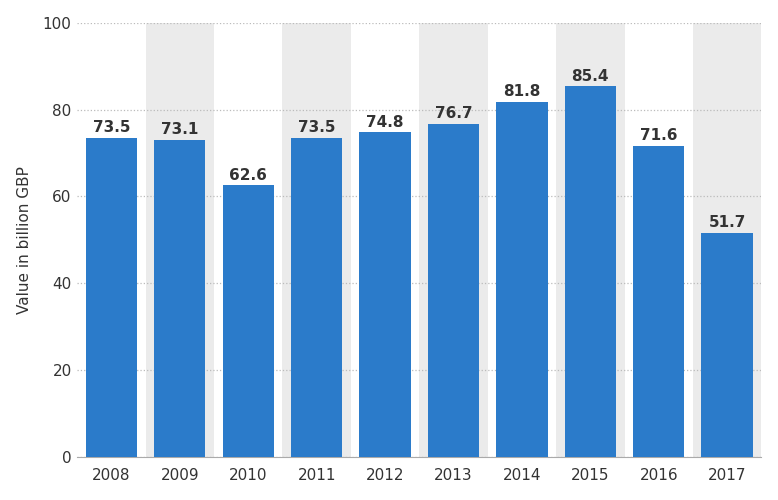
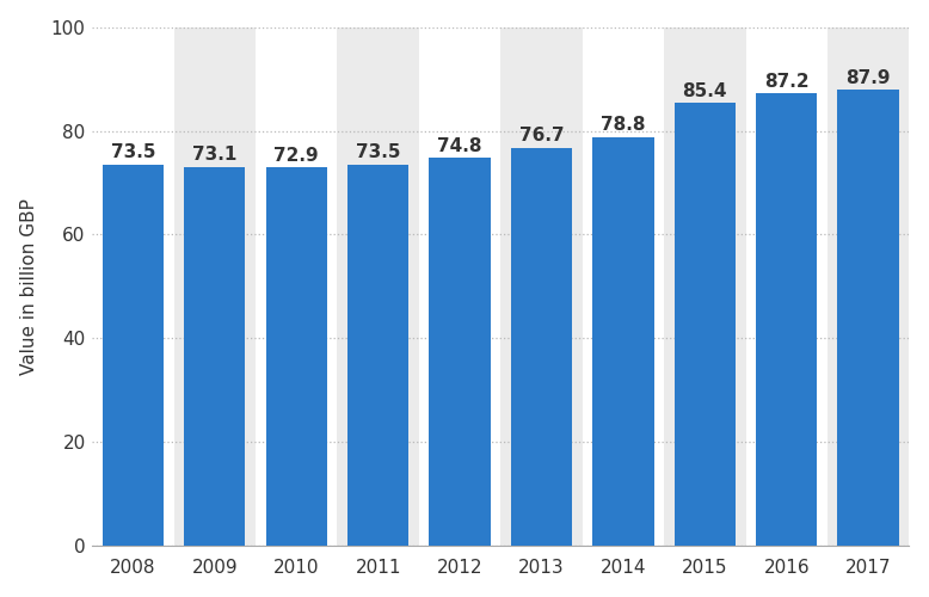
2010: 62.6 -> 72.9
2014: 81.8 -> 78.8
2016: 71.6 -> 87.2
2017: 51.7 -> 87.9
